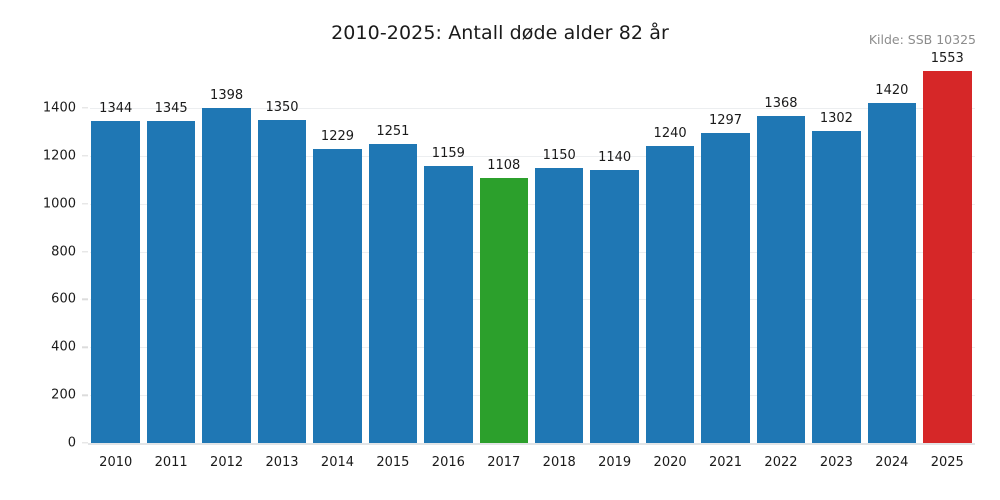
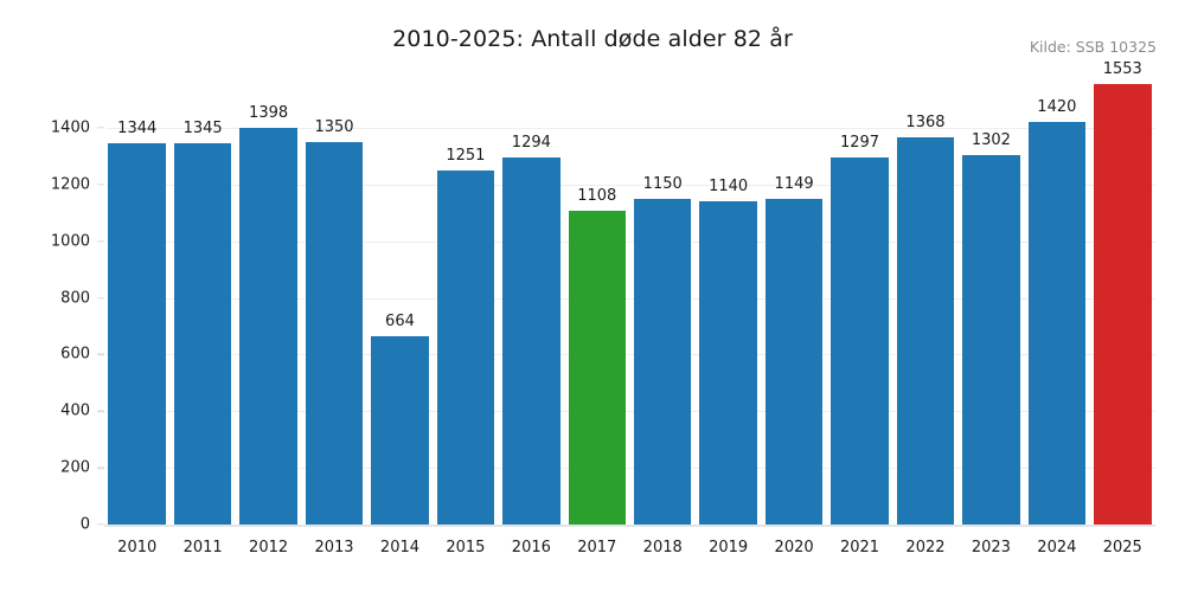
2014: 1229 -> 664
2016: 1159 -> 1294
2020: 1240 -> 1149
